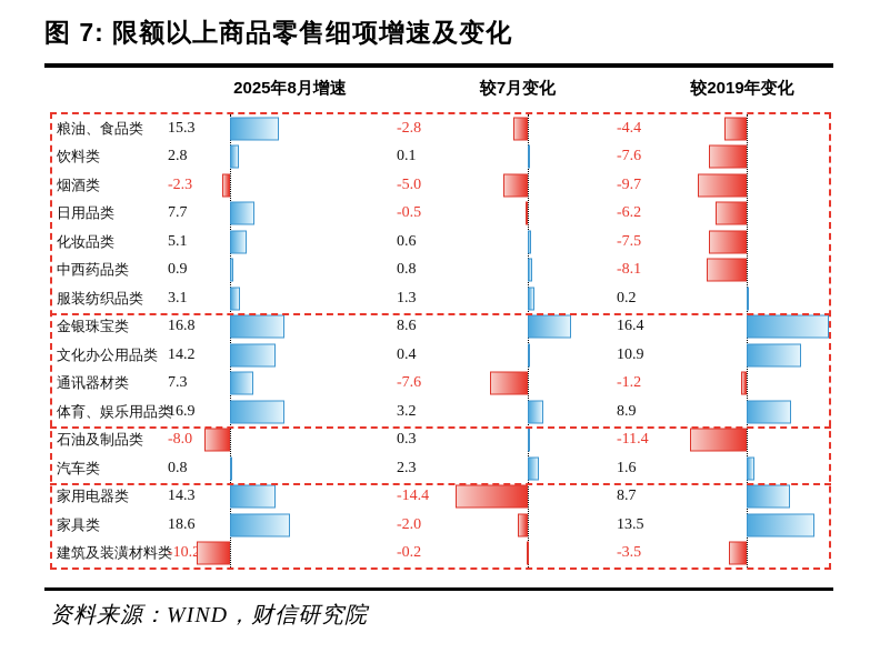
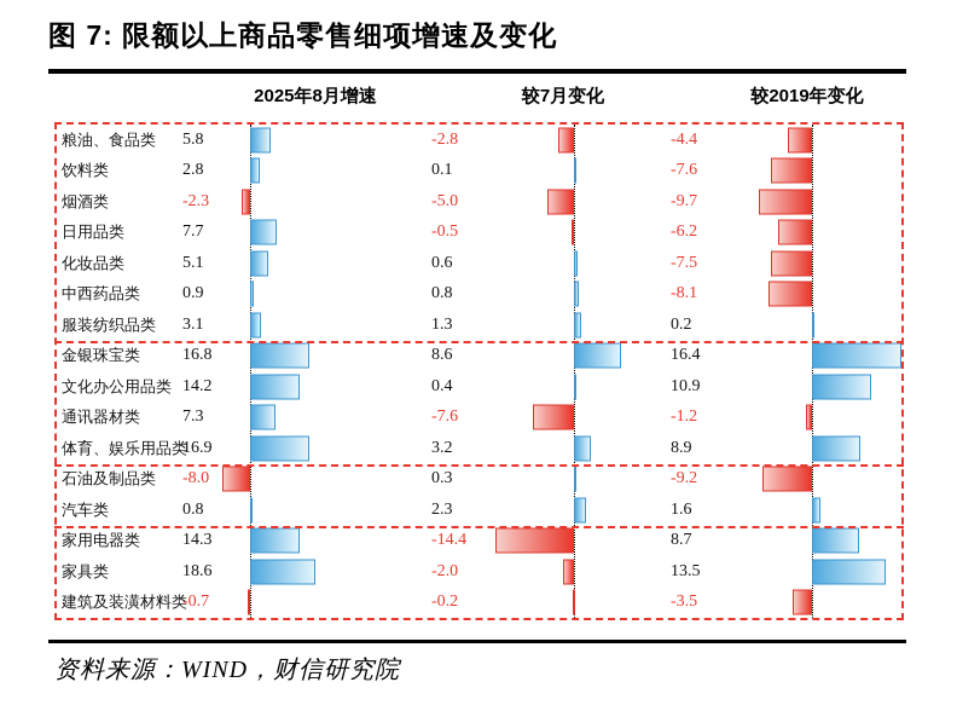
2025年8月增速/粮油、食品类: 15.3 -> 5.8
较2019年变化/石油及制品类: -11.4 -> -9.2
2025年8月增速/建筑及装潢材料类: -10.2 -> -0.7
